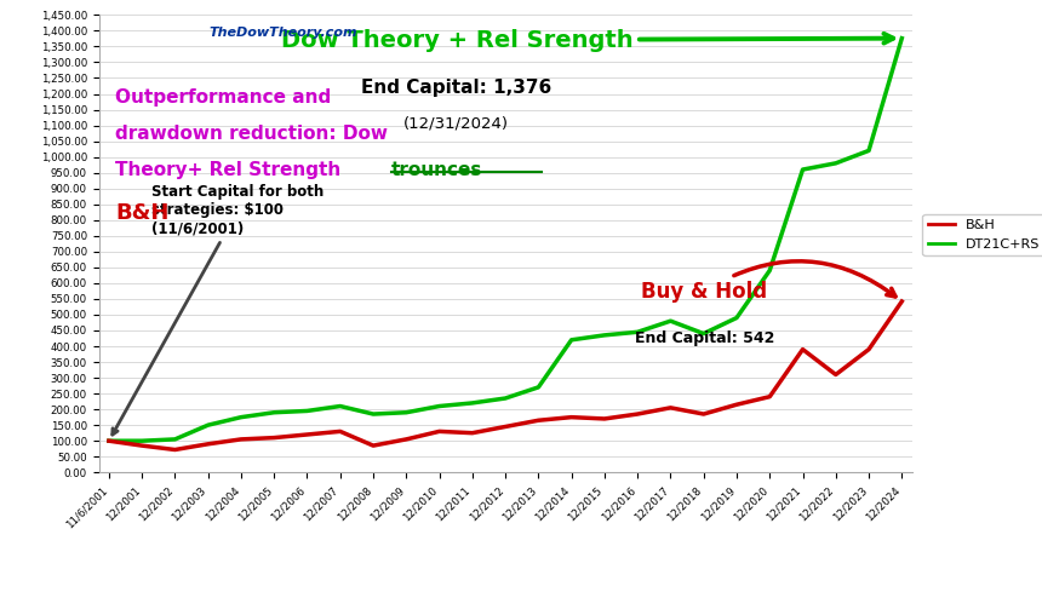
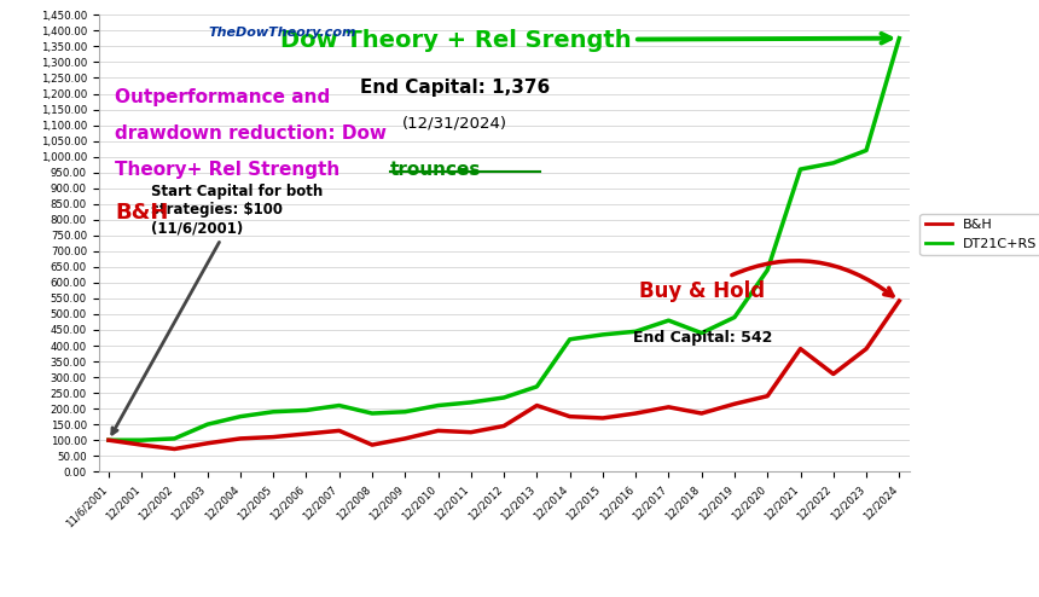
B&H/12/2013: 165 -> 210
